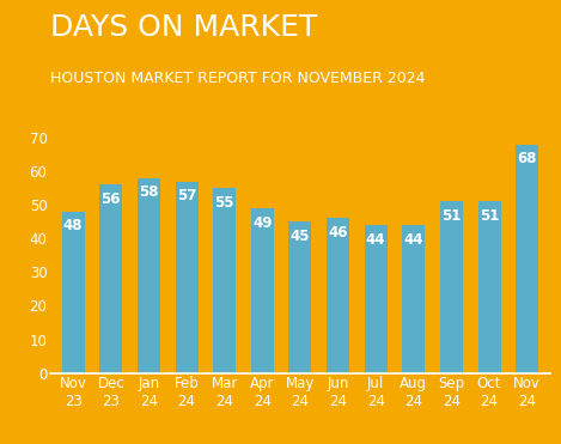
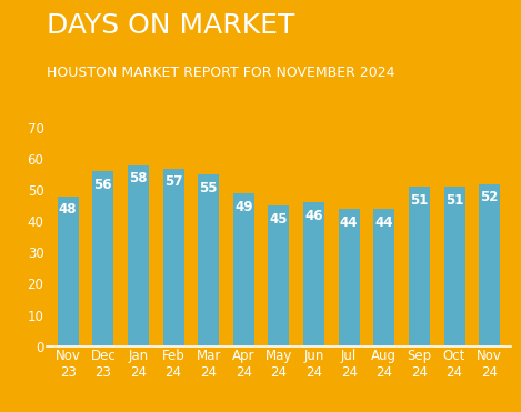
Nov 24: 68 -> 52
